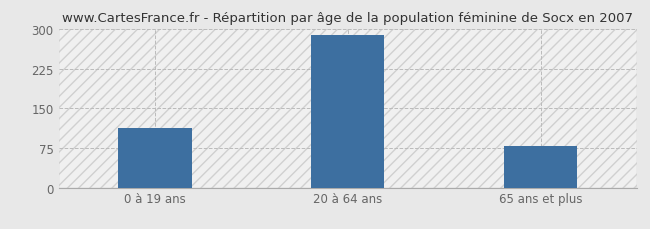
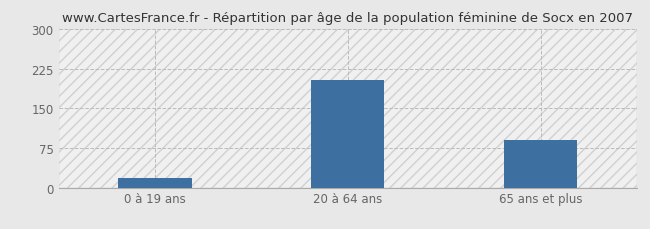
0 à 19 ans: 113 -> 18
20 à 64 ans: 288 -> 204
65 ans et plus: 78 -> 90
